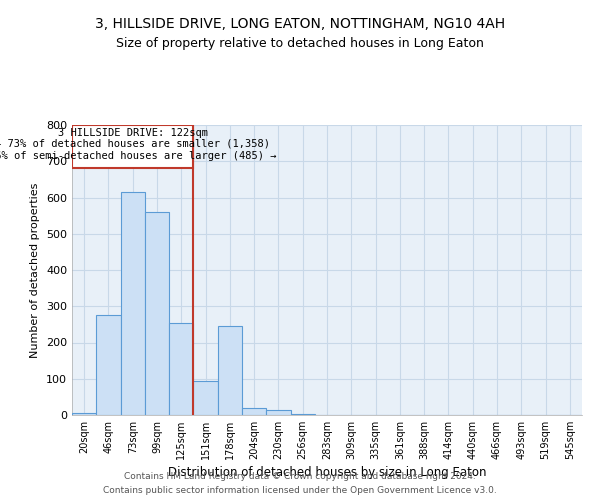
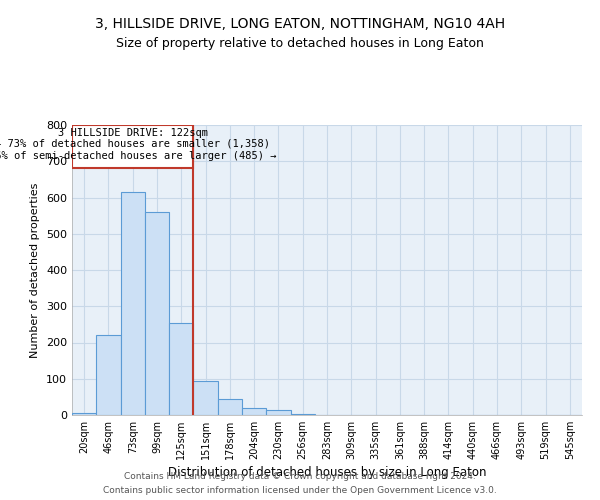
46sqm: 275 -> 220
178sqm: 245 -> 45
